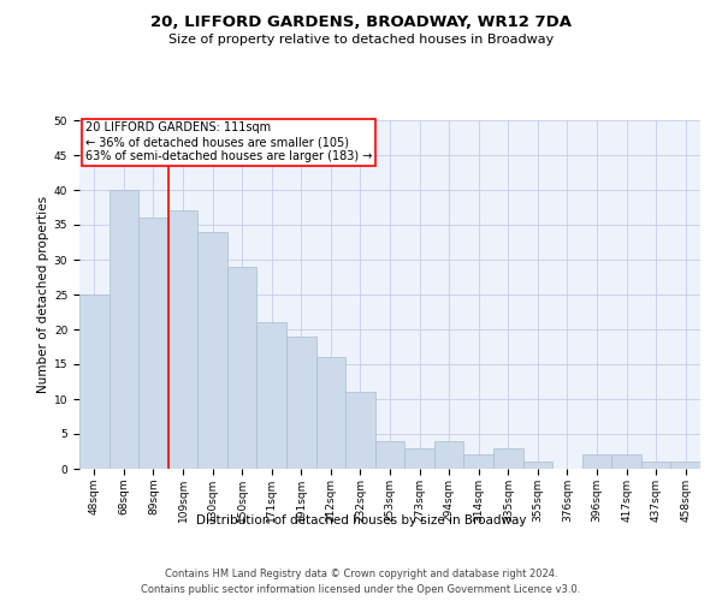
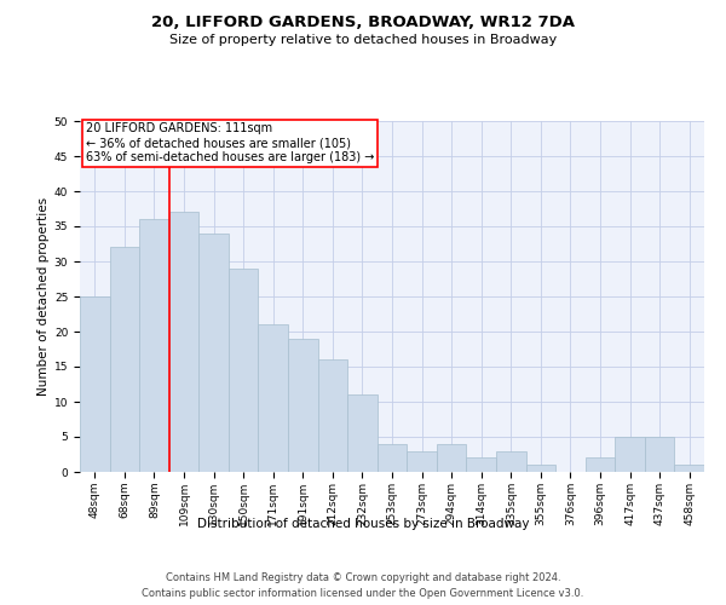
68sqm: 40 -> 32
417sqm: 2 -> 5
437sqm: 1 -> 5
